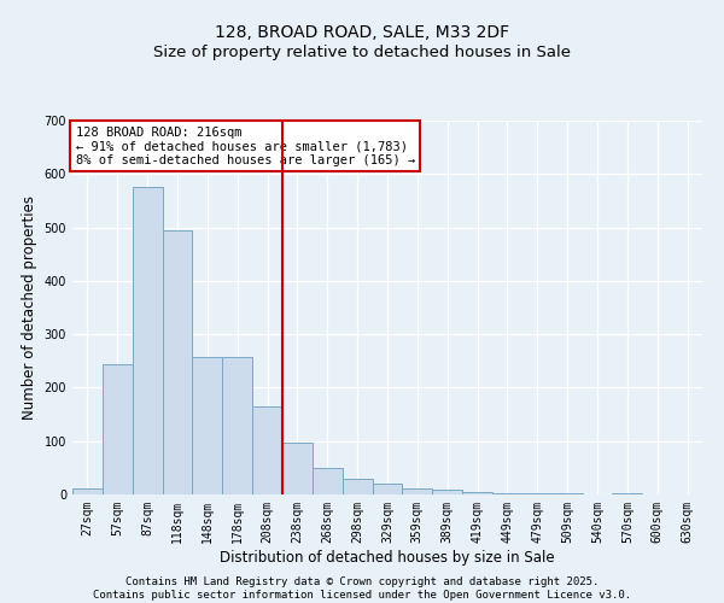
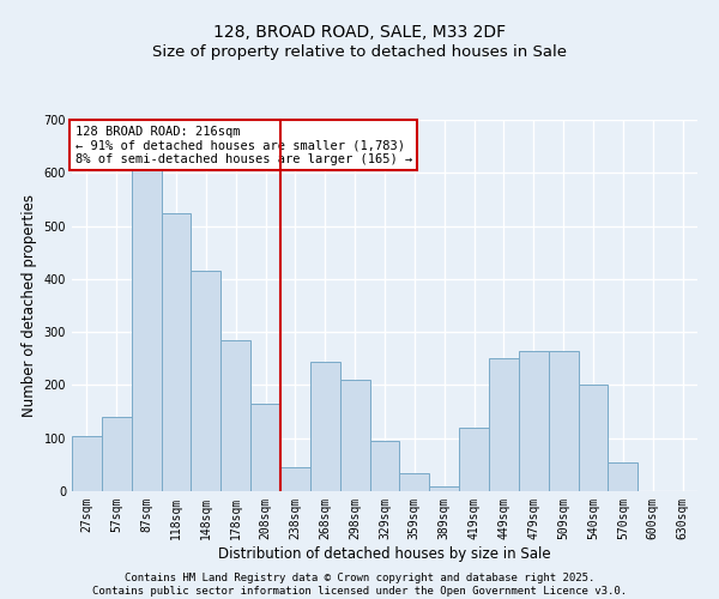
27sqm: 12 -> 105
57sqm: 243 -> 140
87sqm: 575 -> 610
118sqm: 495 -> 525
148sqm: 258 -> 415
178sqm: 258 -> 285
238sqm: 97 -> 45
268sqm: 50 -> 245
298sqm: 30 -> 210
329sqm: 20 -> 95
359sqm: 12 -> 35
419sqm: 5 -> 120
449sqm: 3 -> 250
479sqm: 2 -> 265
509sqm: 2 -> 265
540sqm: 1 -> 200
570sqm: 2 -> 55
